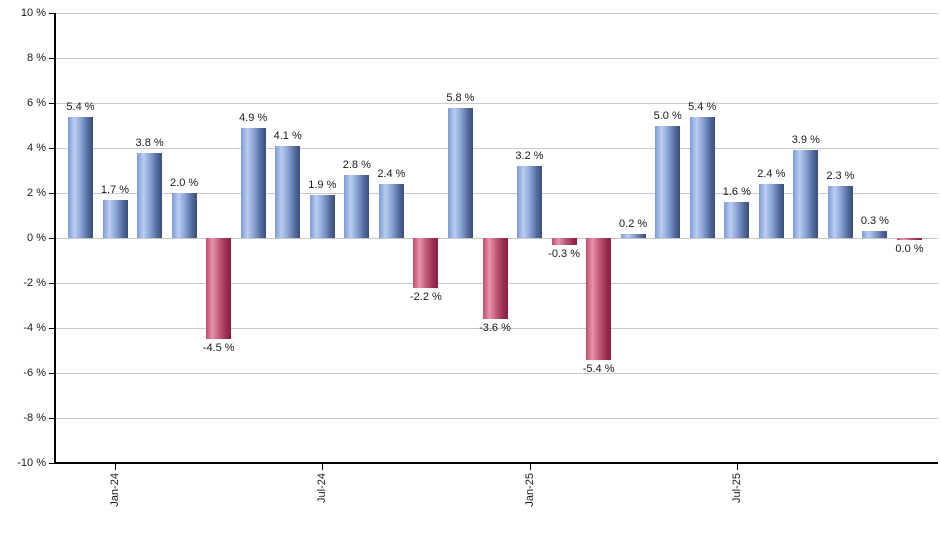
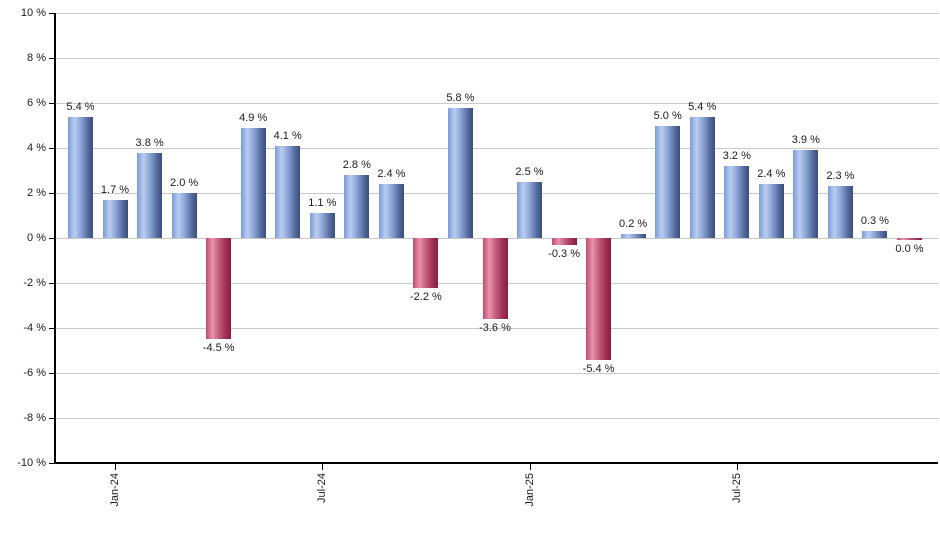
Jul-24: 1.9 -> 1.1
Jan-25: 3.2 -> 2.5
Jul-25: 1.6 -> 3.2
